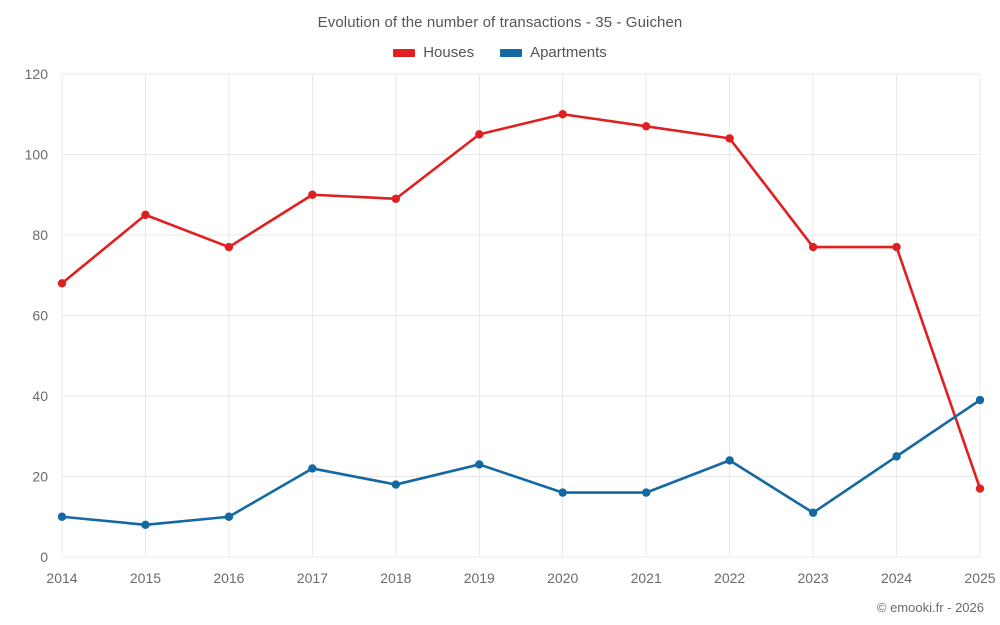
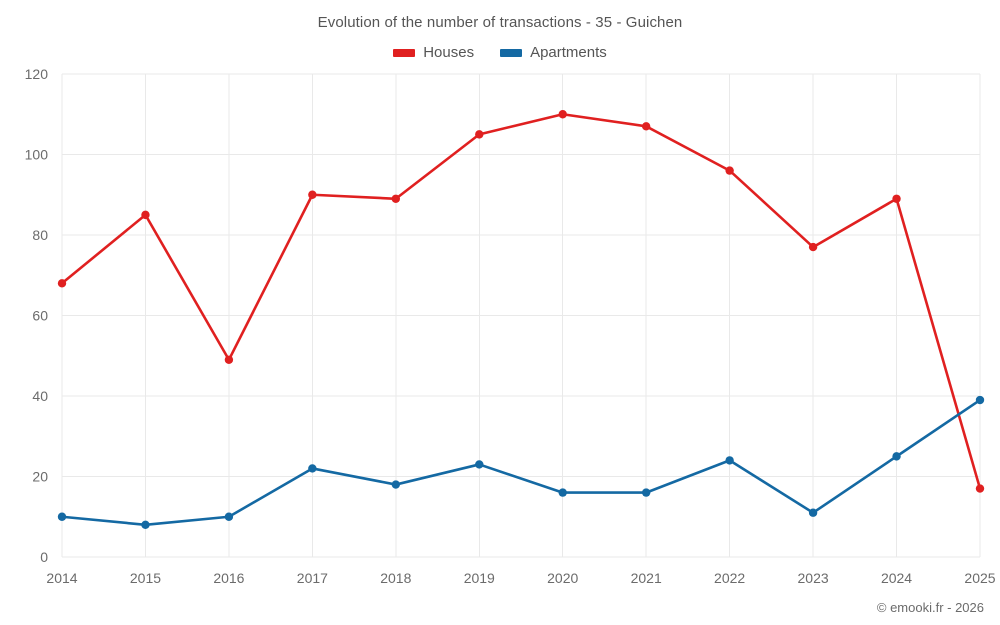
Houses/2016: 77 -> 49
Houses/2022: 104 -> 96
Houses/2024: 77 -> 89
